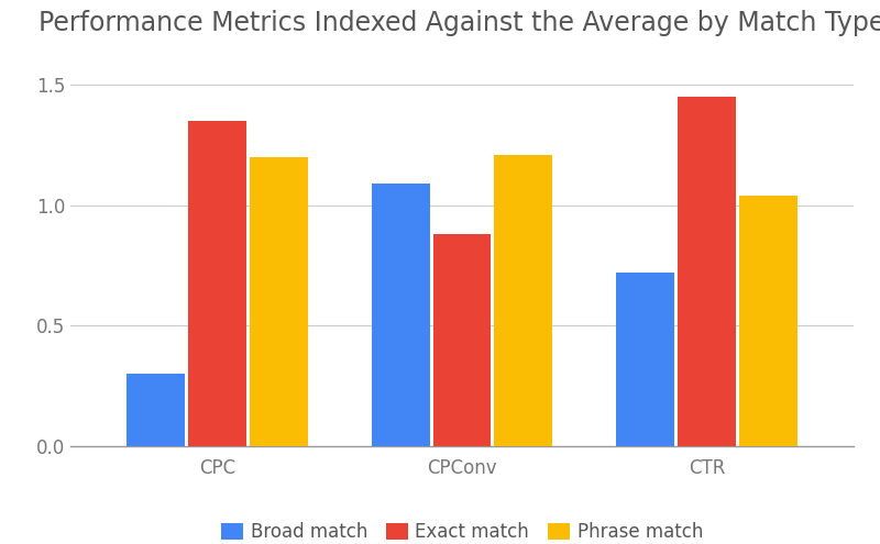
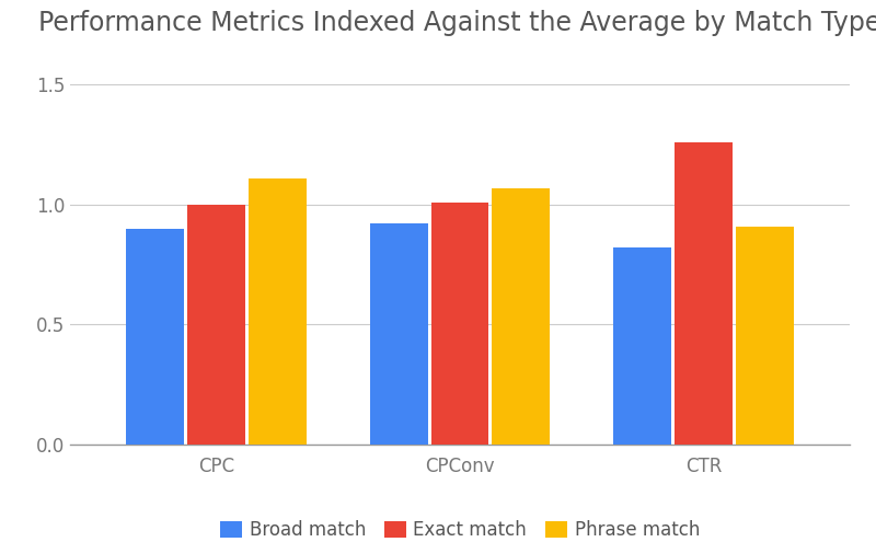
Broad match/CPC: 0.30 -> 0.90
Exact match/CPC: 1.35 -> 1.00
Phrase match/CPC: 1.20 -> 1.11
Broad match/CPConv: 1.09 -> 0.92
Exact match/CPConv: 0.88 -> 1.01
Phrase match/CPConv: 1.21 -> 1.07
Broad match/CTR: 0.72 -> 0.82
Exact match/CTR: 1.45 -> 1.26
Phrase match/CTR: 1.04 -> 0.91
